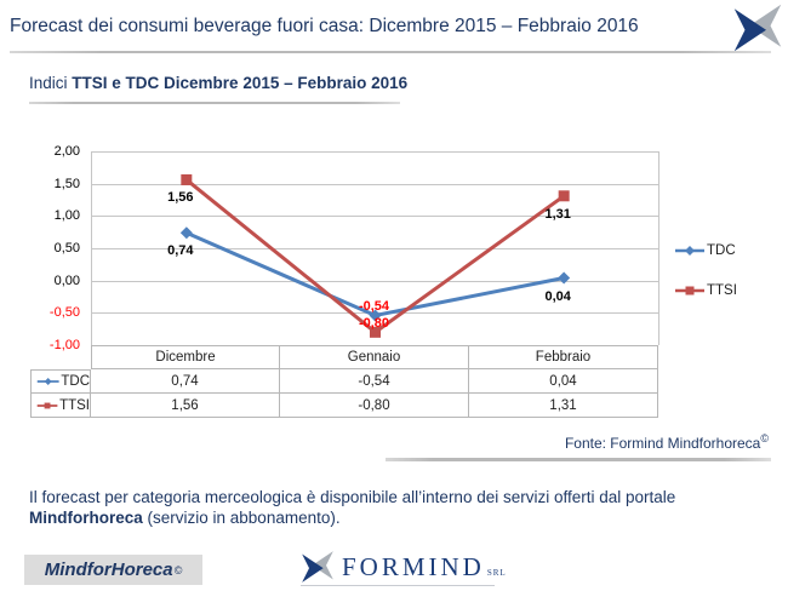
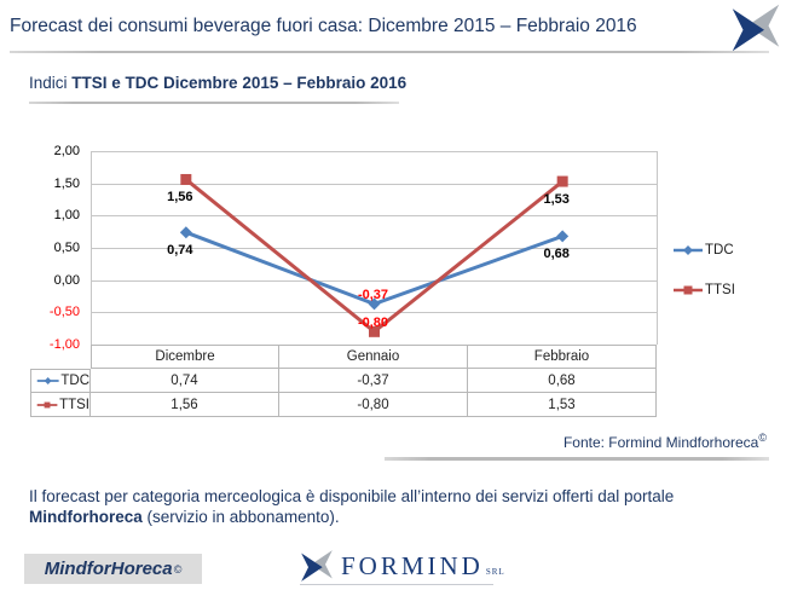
TDC/Gennaio: -0,54 -> -0,37
TDC/Febbraio: 0,04 -> 0,68
TTSI/Febbraio: 1,31 -> 1,53
